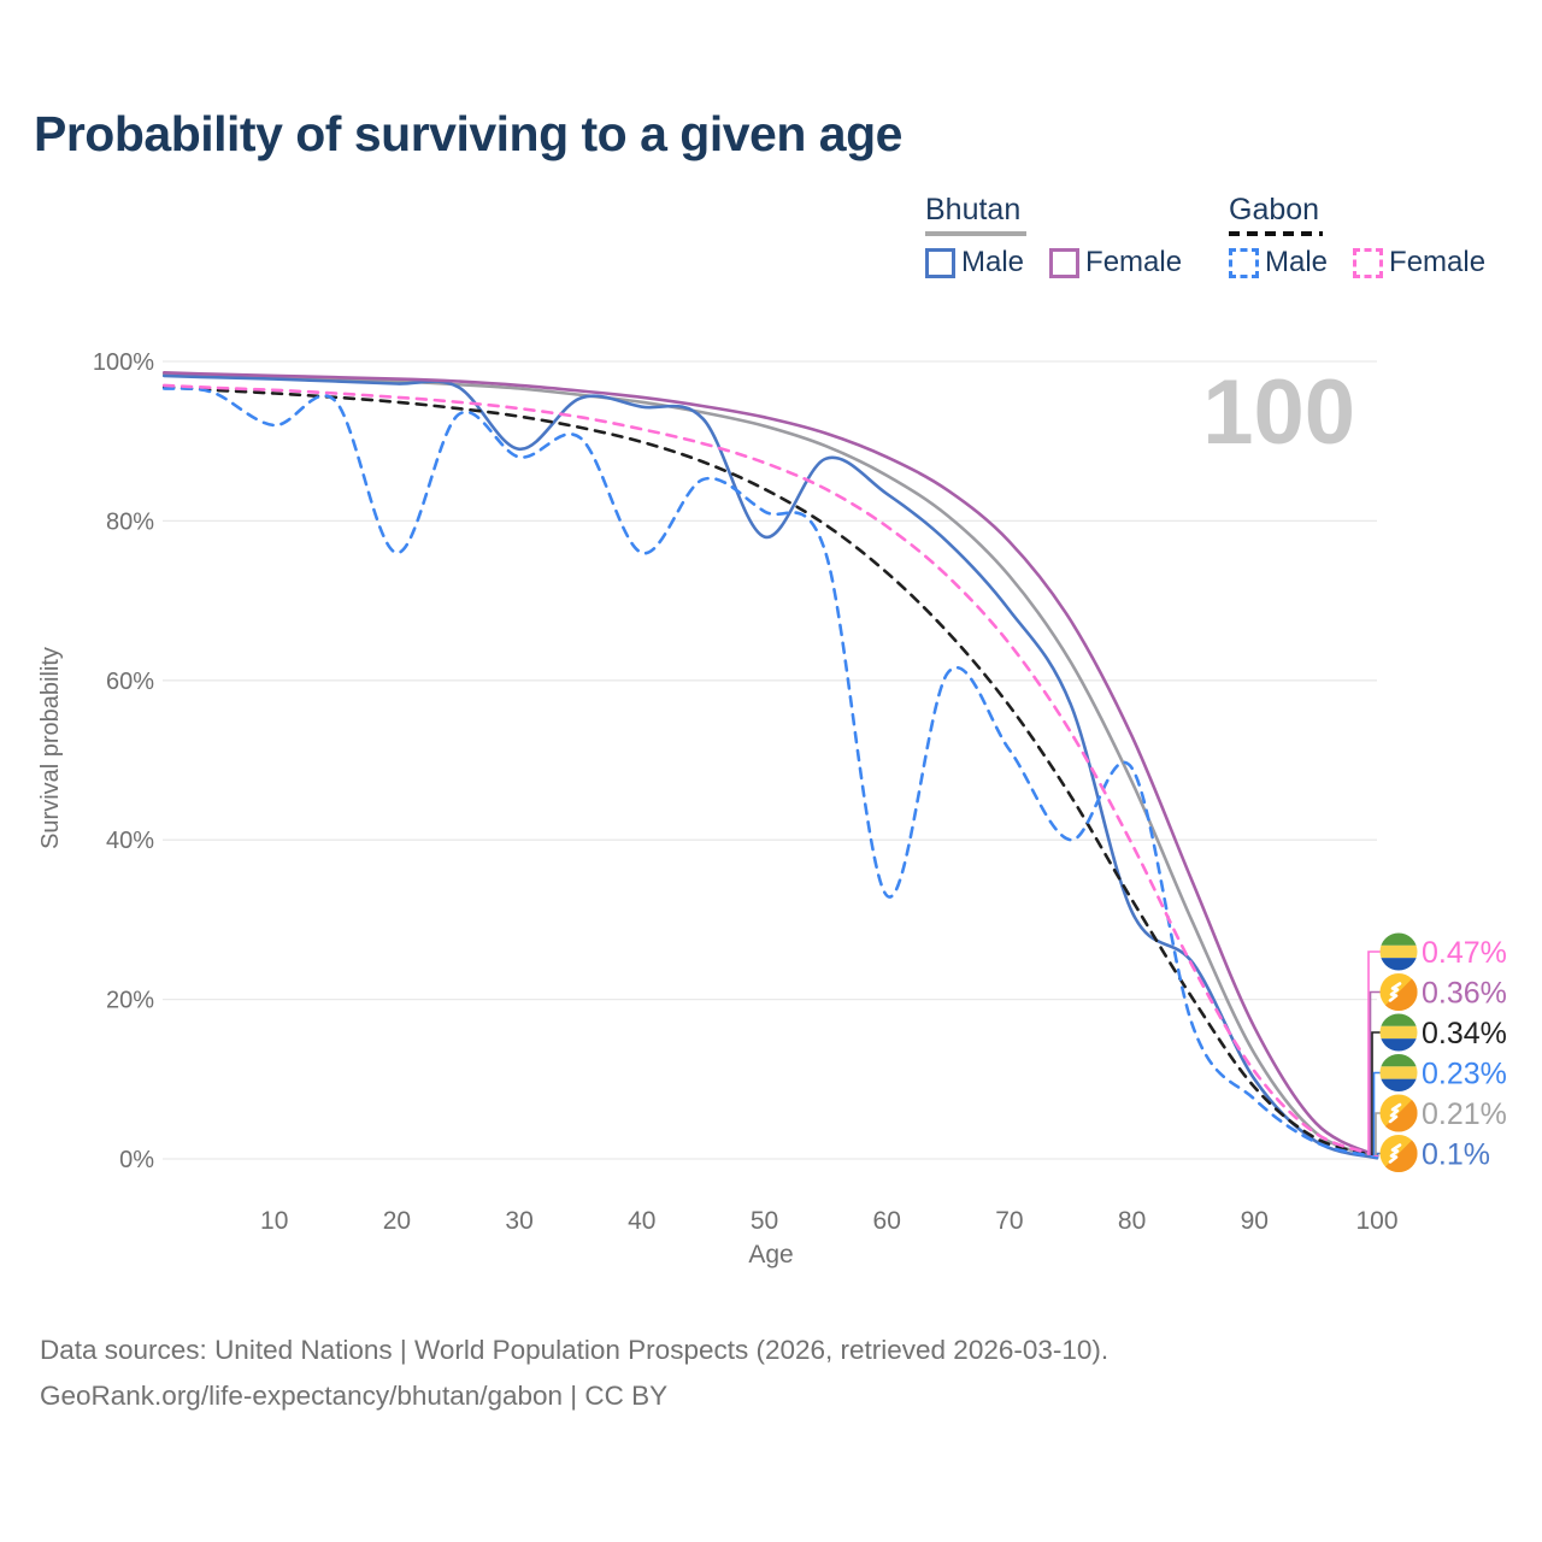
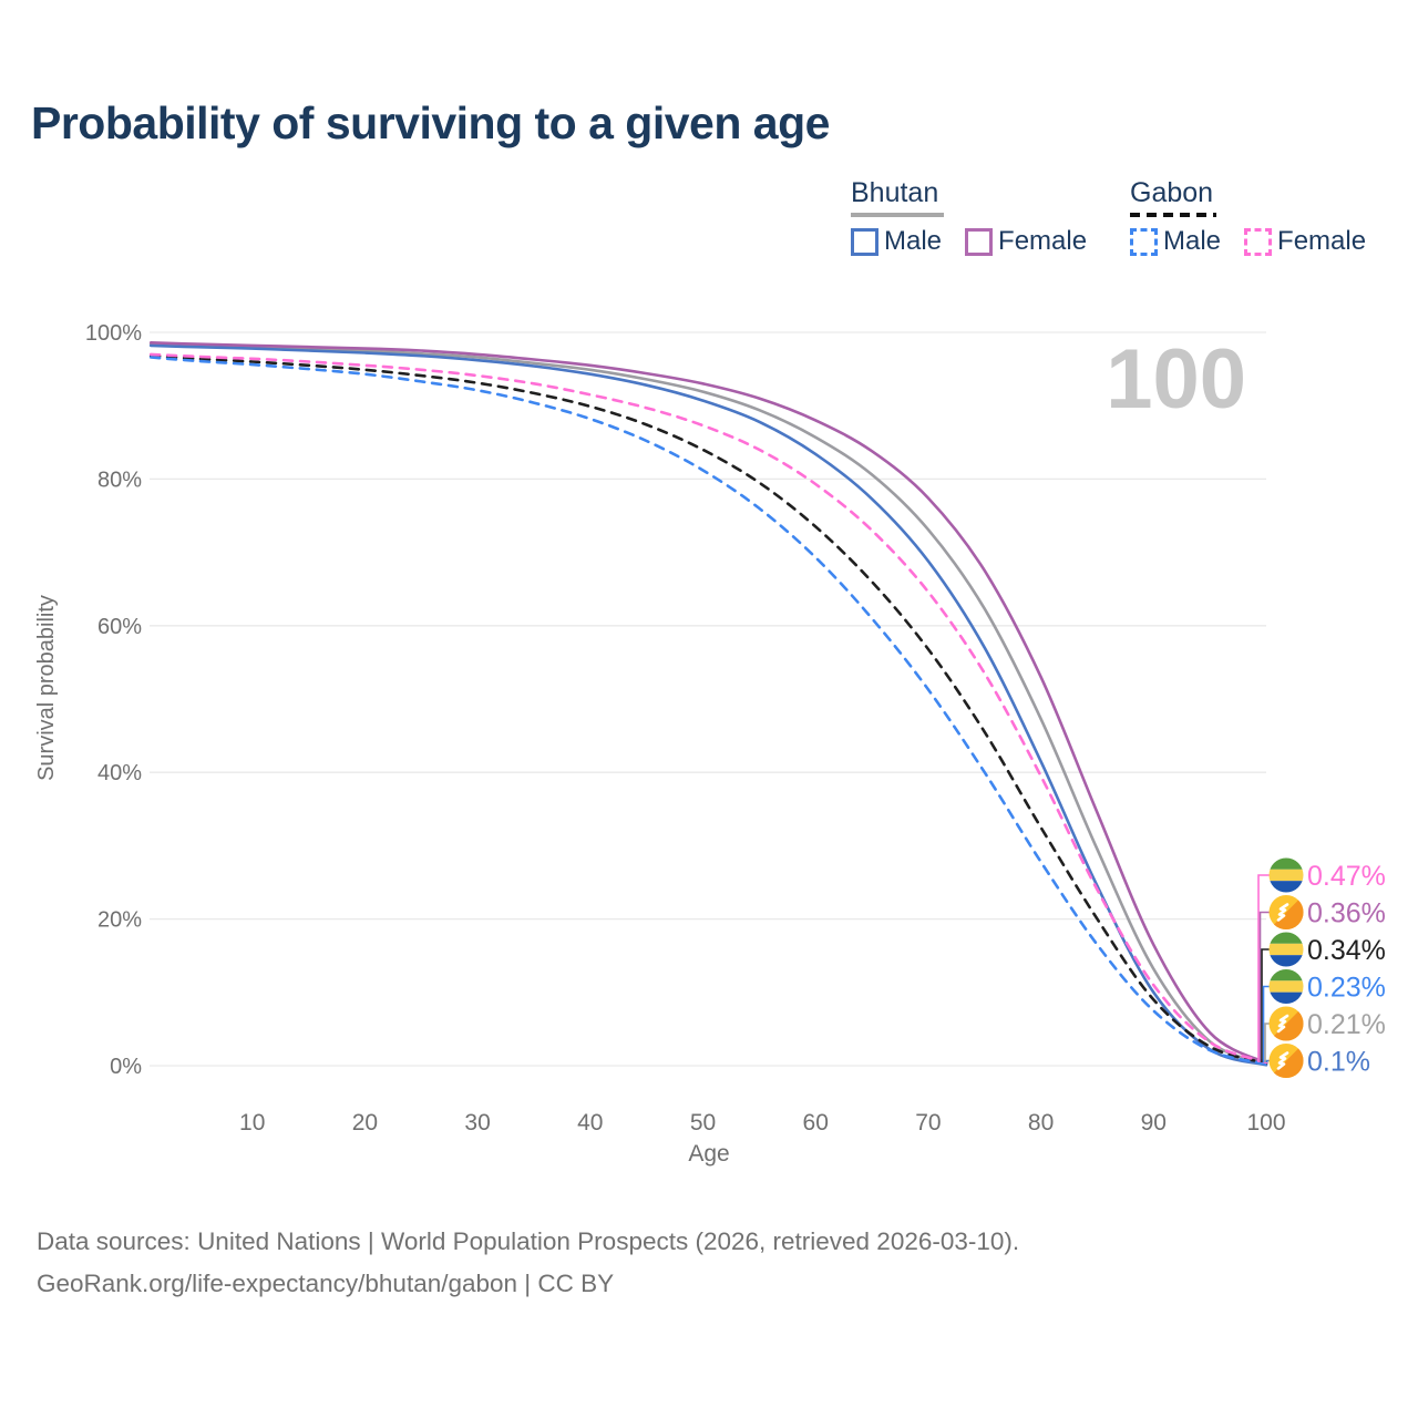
Gabon Male/10: 92% -> 96%
Gabon Male/20: 76% -> 94%
Bhutan Male/30: 89% -> 96%
Gabon Male/30: 88% -> 92%
Gabon Male/40: 76% -> 88%
Bhutan Male/50: 78% -> 91%
Gabon Male/60: 33% -> 69%
Bhutan Male/80: 31% -> 42%
Gabon Male/80: 49% -> 28%
